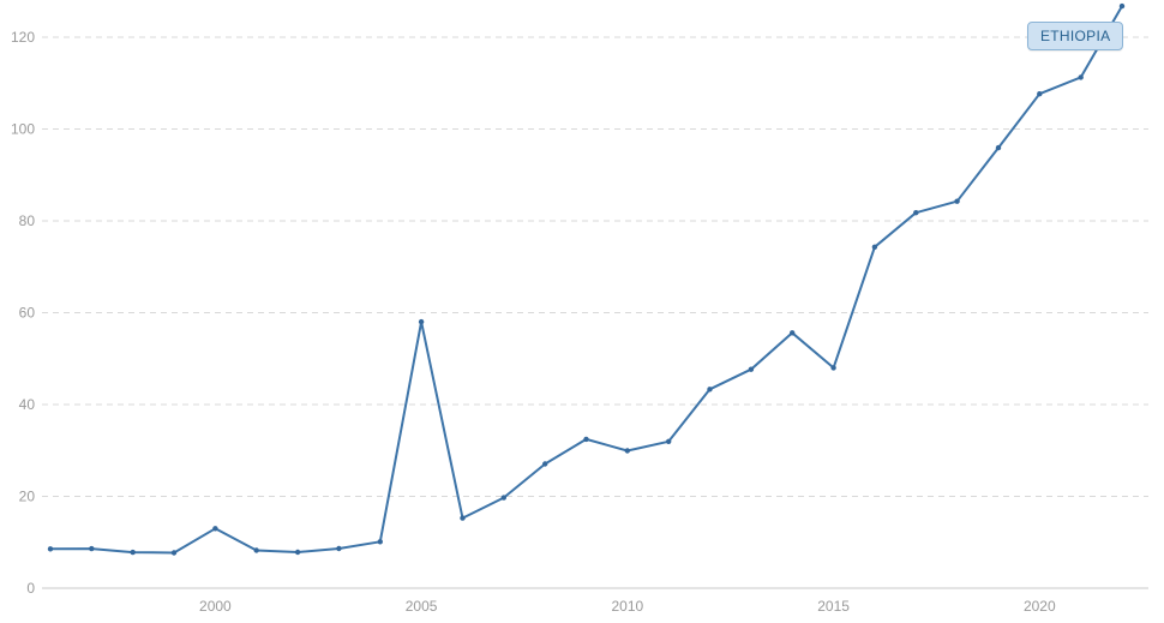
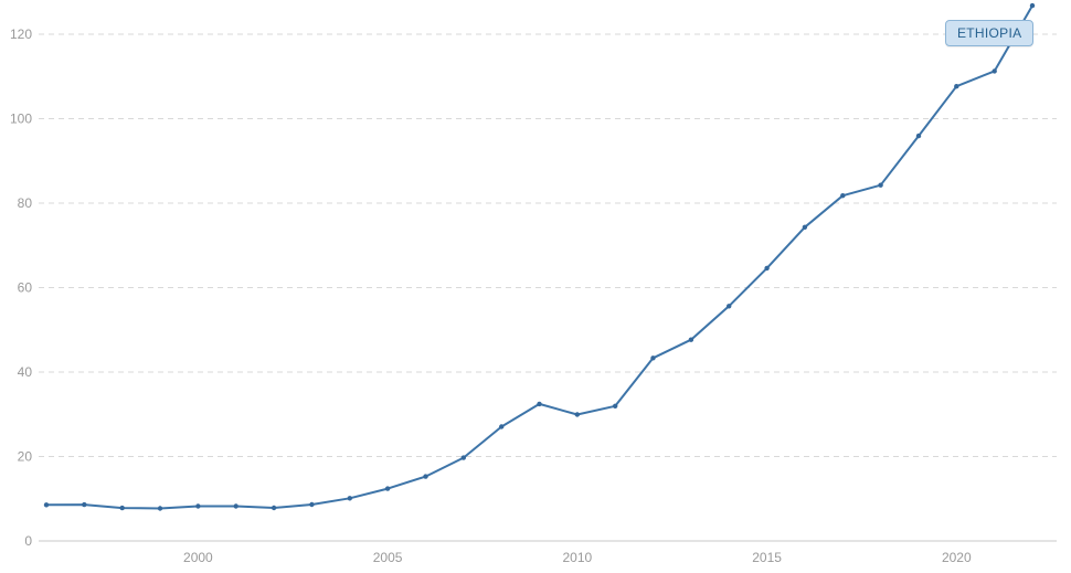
2000: 13 -> 8
2005: 58 -> 12
2015: 48 -> 65
